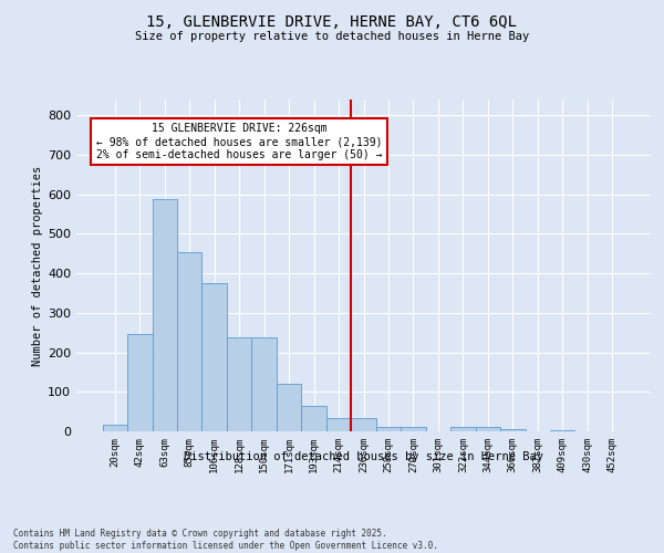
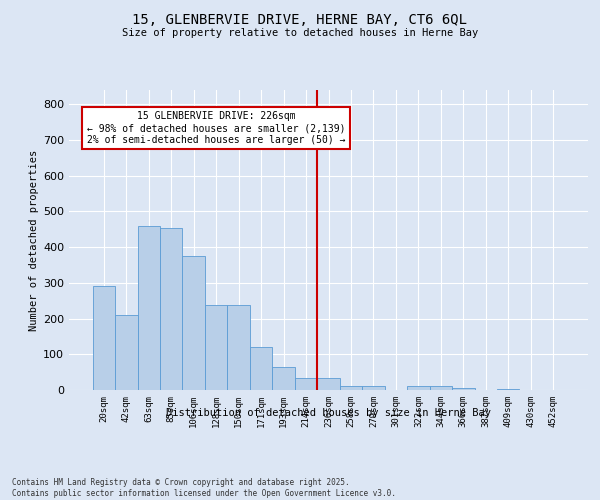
20sqm: 18 -> 290
42sqm: 247 -> 210
63sqm: 587 -> 460
